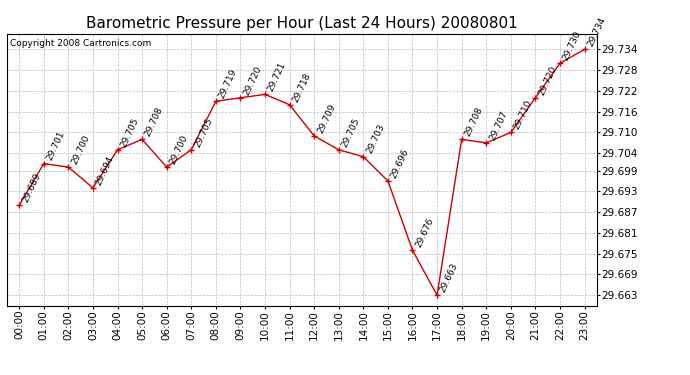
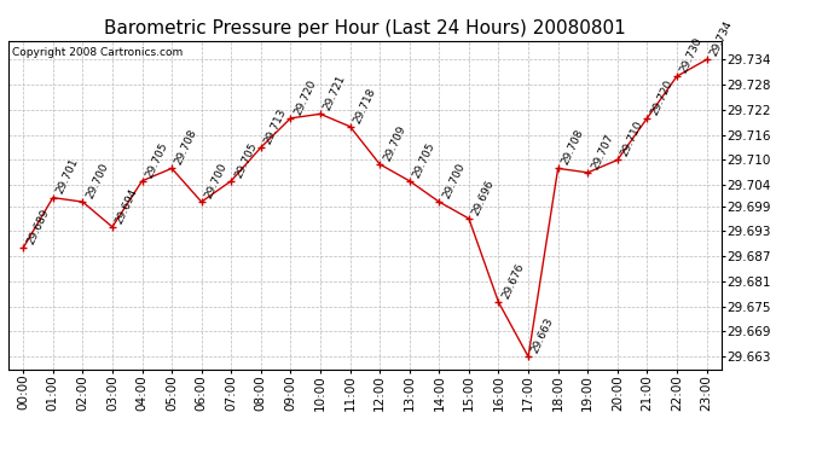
08:00: 29.719 -> 29.713
14:00: 29.703 -> 29.700
